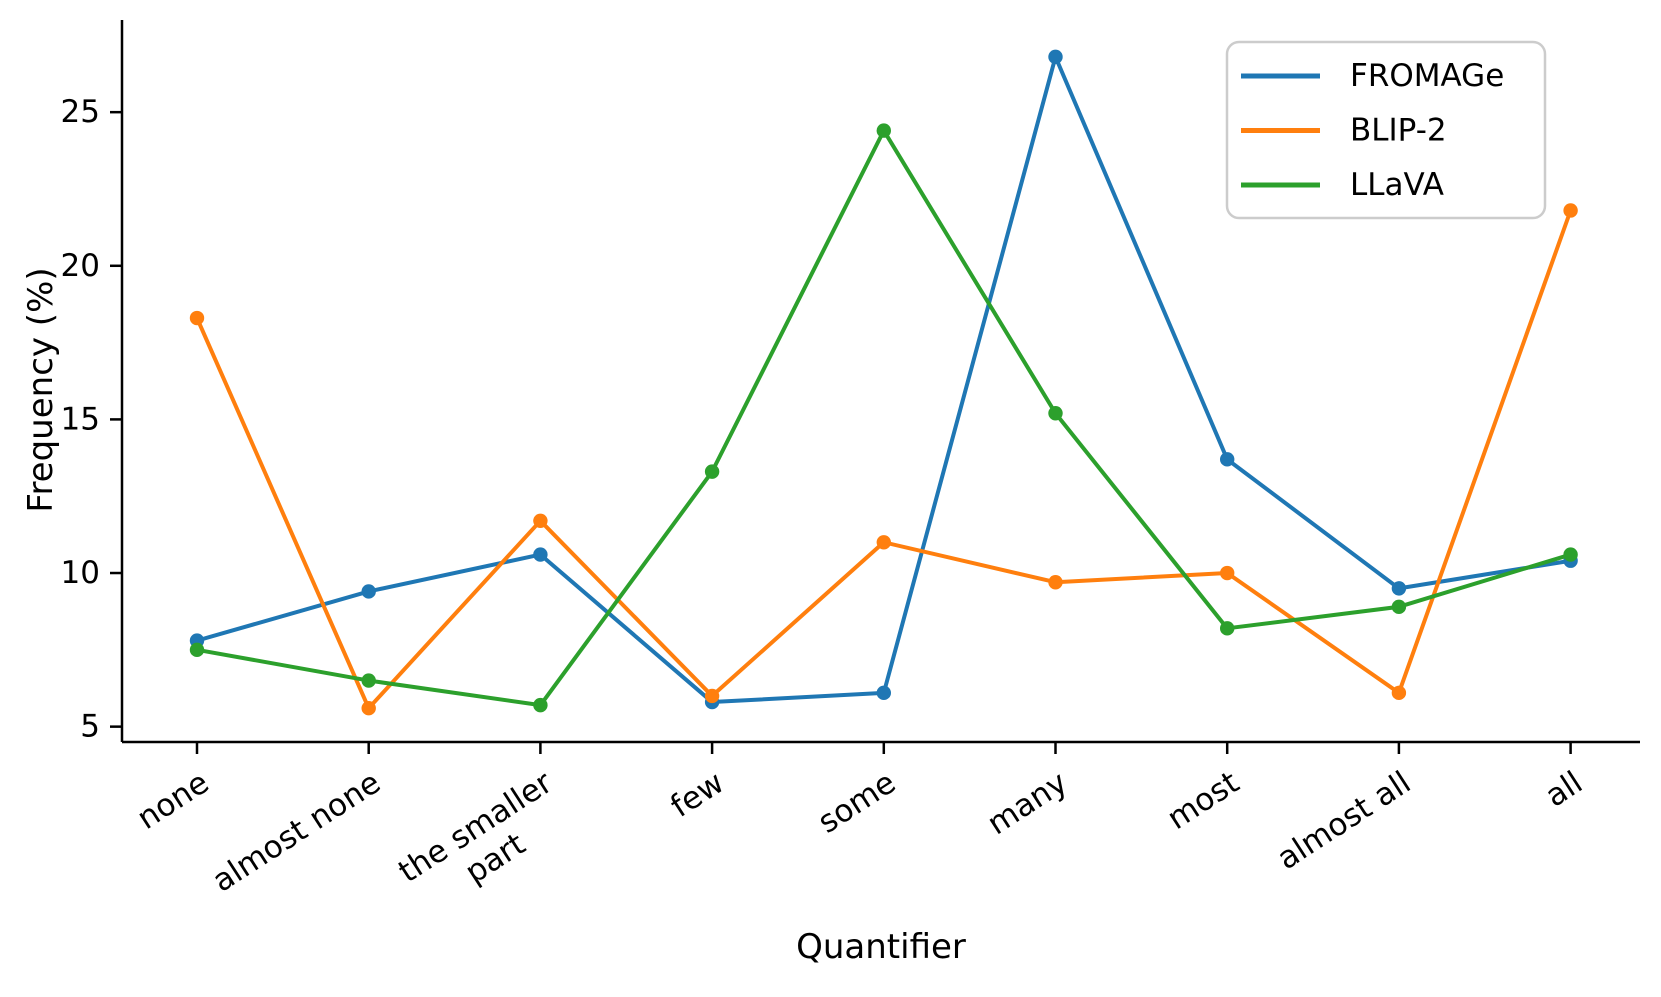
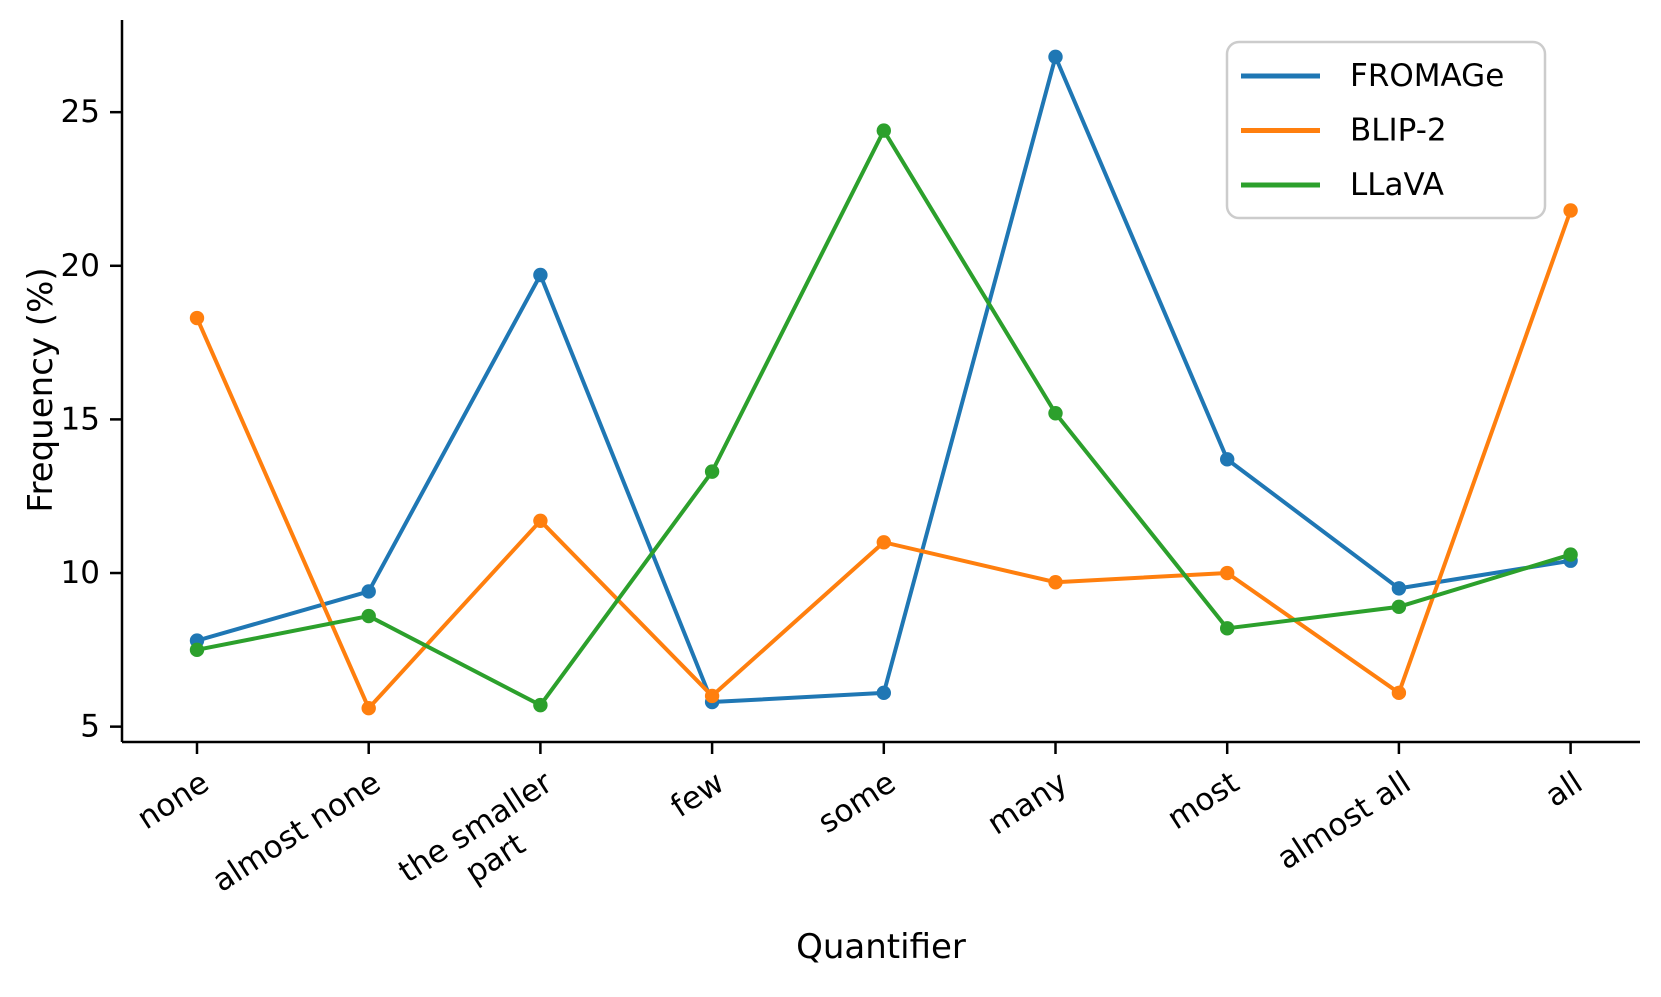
LLaVA/almost none: 6.5 -> 8.6
FROMAGe/the smaller part: 10.6 -> 19.7
